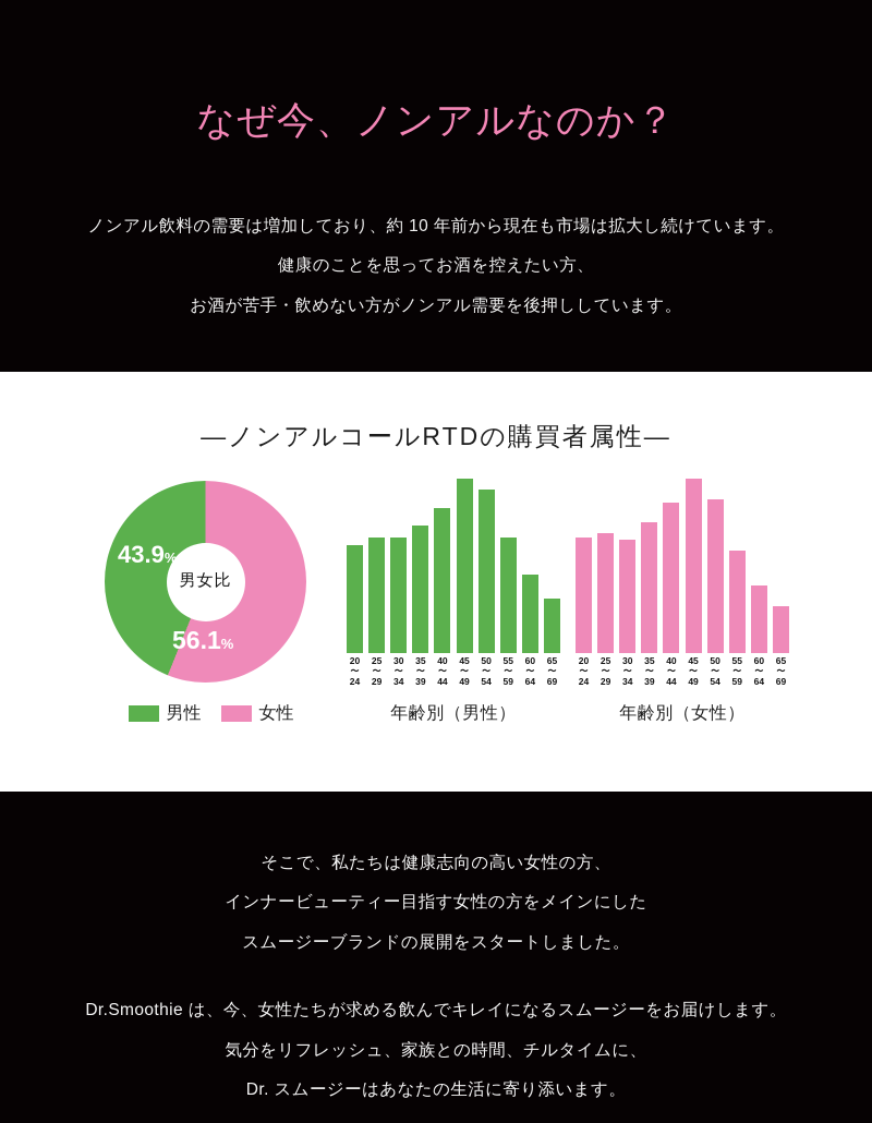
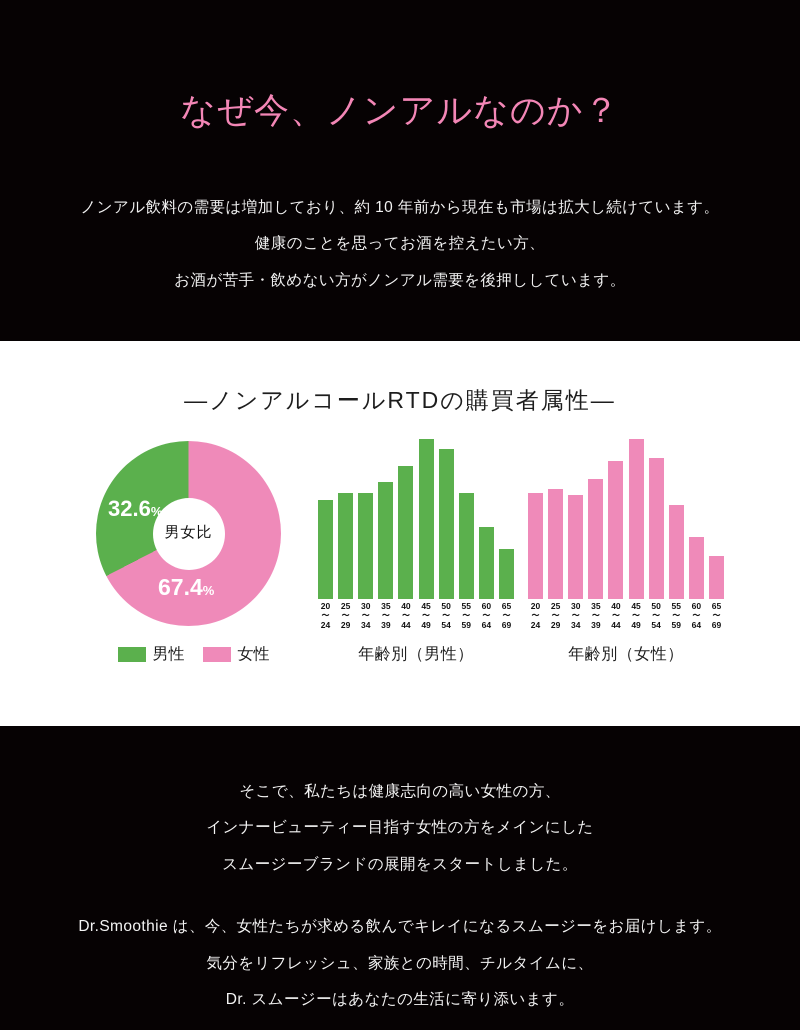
男女比/女性: 56.1 -> 67.4
男女比/男性: 43.9 -> 32.6
